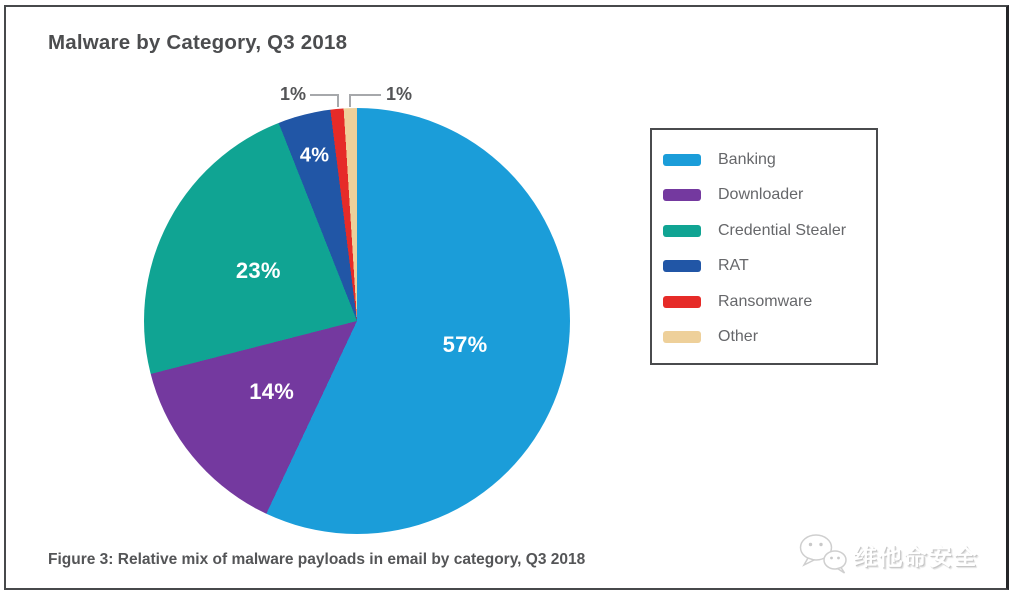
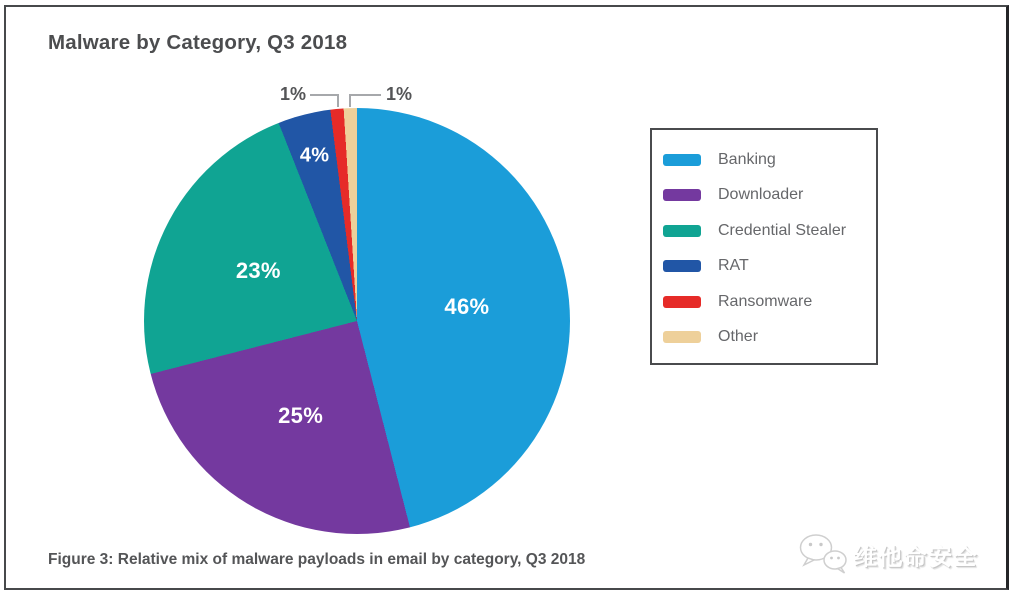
Banking: 57% -> 46%
Downloader: 14% -> 25%
